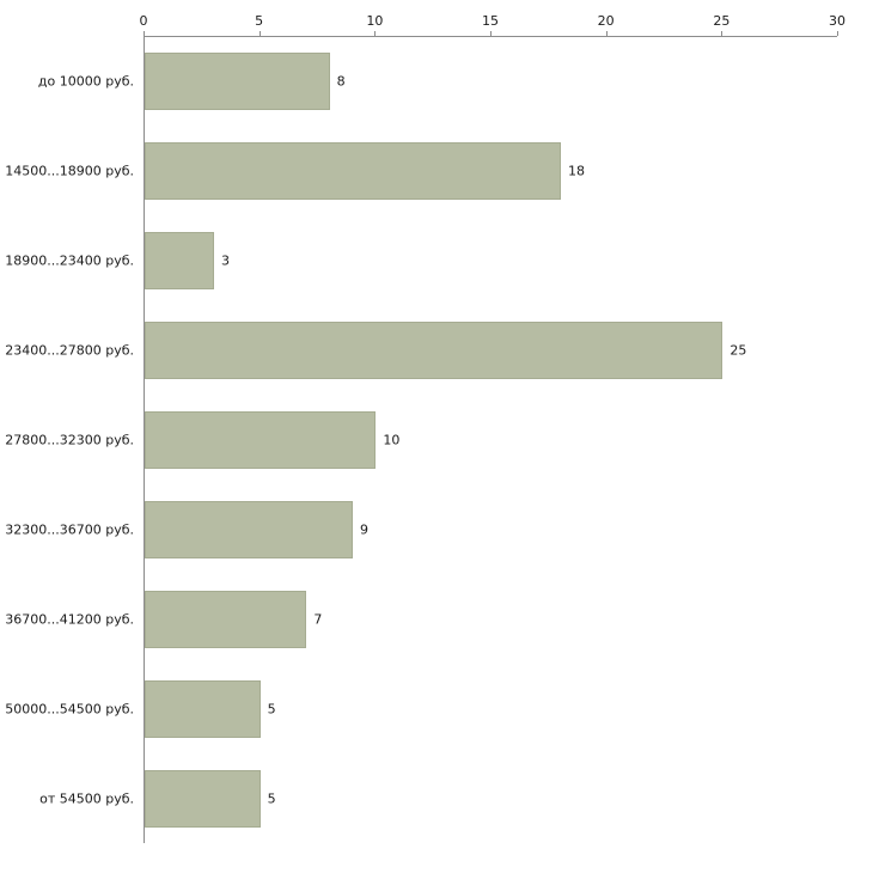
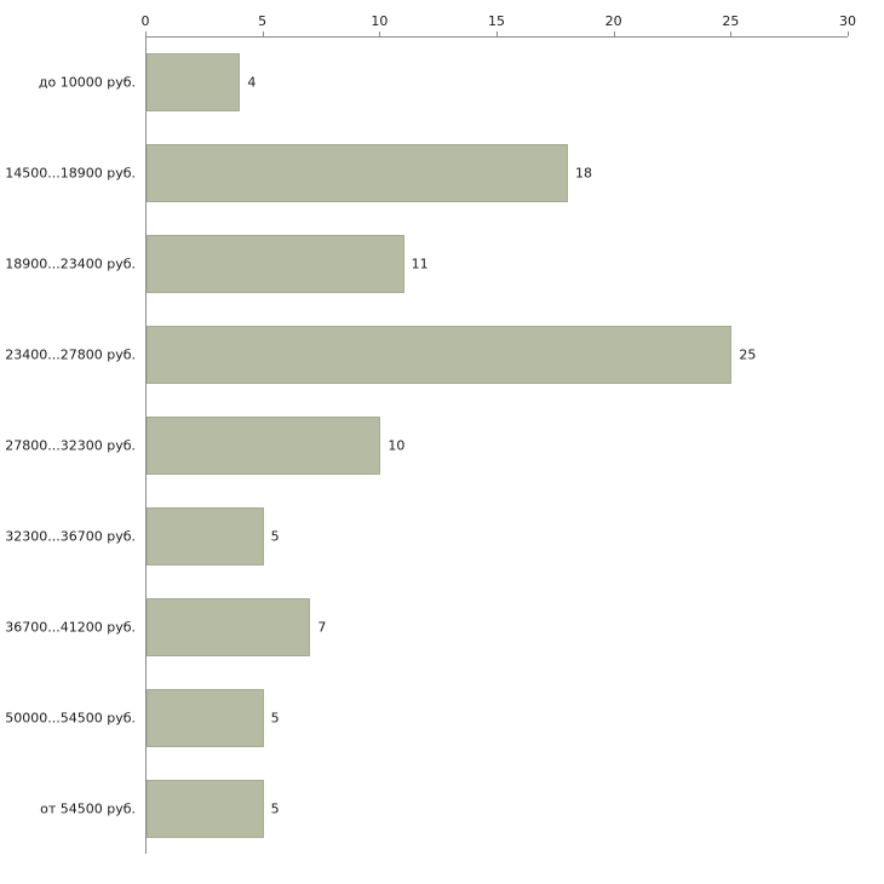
до 10000 руб.: 8 -> 4
18900...23400 руб.: 3 -> 11
32300...36700 руб.: 9 -> 5
